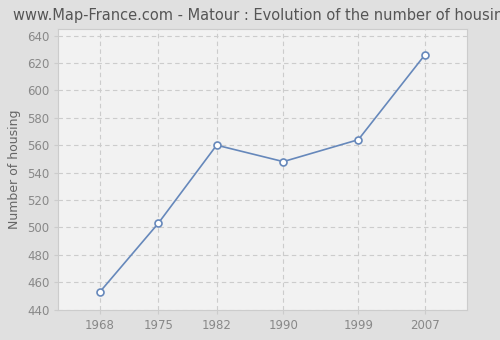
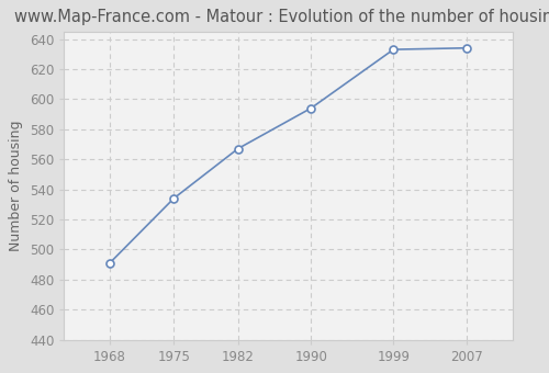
1968: 453 -> 491
1975: 503 -> 534
1982: 560 -> 567
1990: 548 -> 594
1999: 564 -> 633
2007: 626 -> 634
